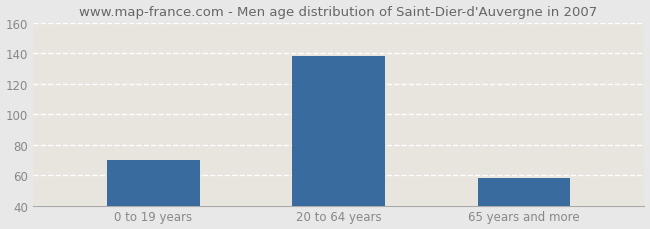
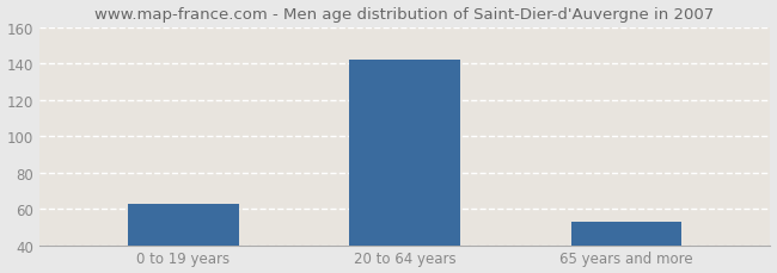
0 to 19 years: 70 -> 63
20 to 64 years: 138 -> 142
65 years and more: 58 -> 53
